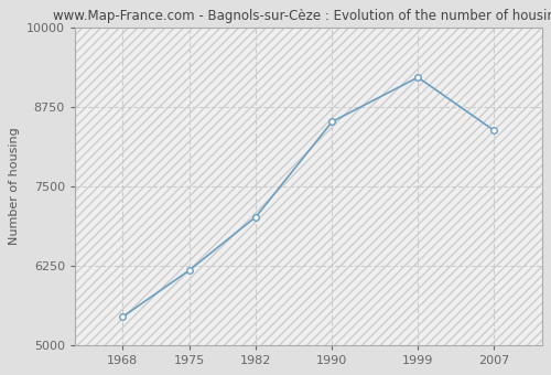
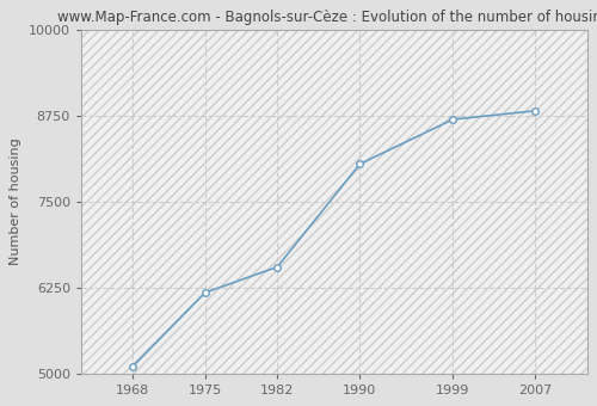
1968: 5440 -> 5100
1982: 7020 -> 6550
1990: 8520 -> 8050
1999: 9220 -> 8700
2007: 8380 -> 8820
